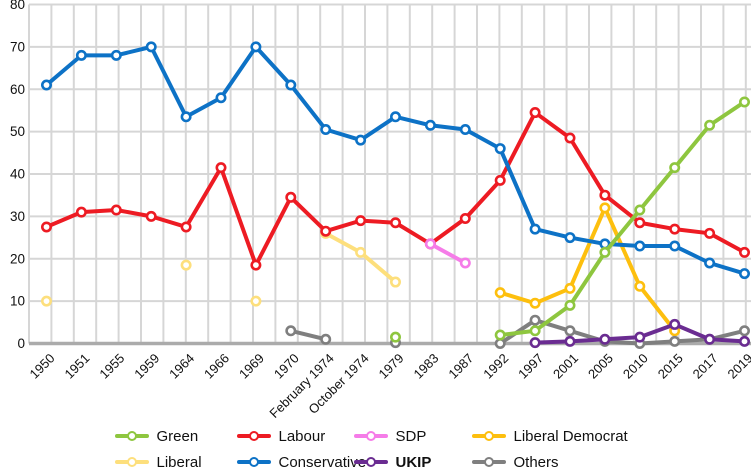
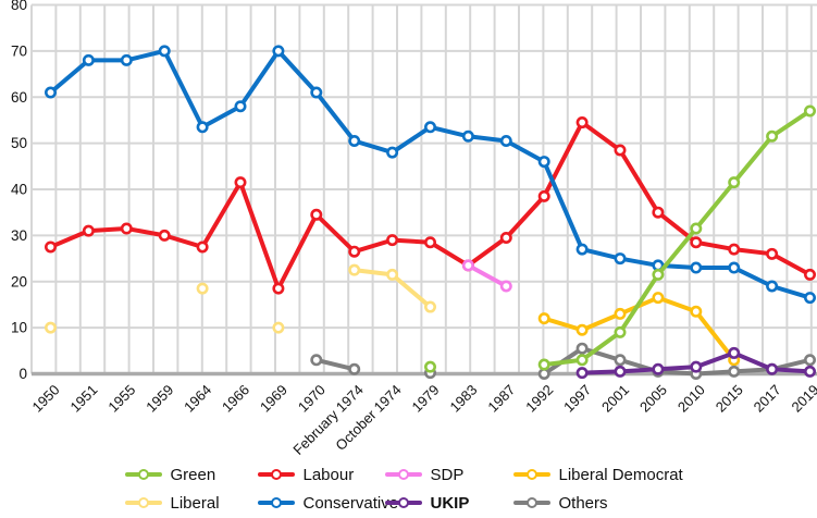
Liberal/February 1974: 26 -> 22
Liberal Democrat/2005: 32 -> 16
